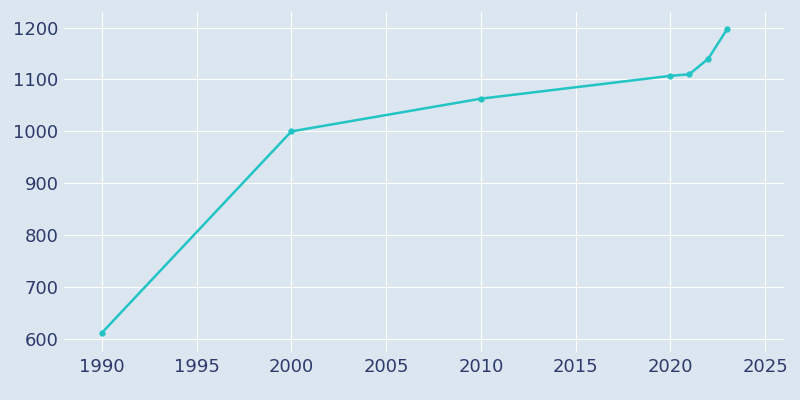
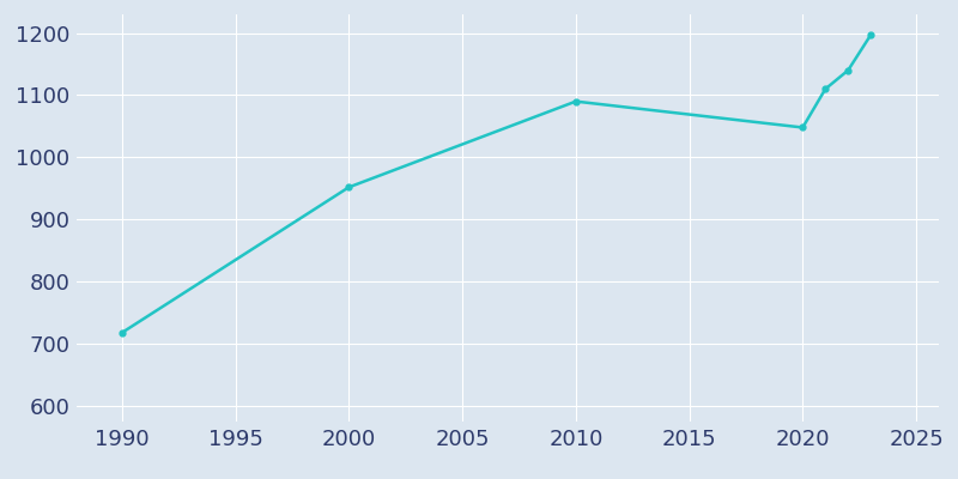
1990: 612 -> 718
2000: 1000 -> 952
2010: 1063 -> 1090
2020: 1107 -> 1048
